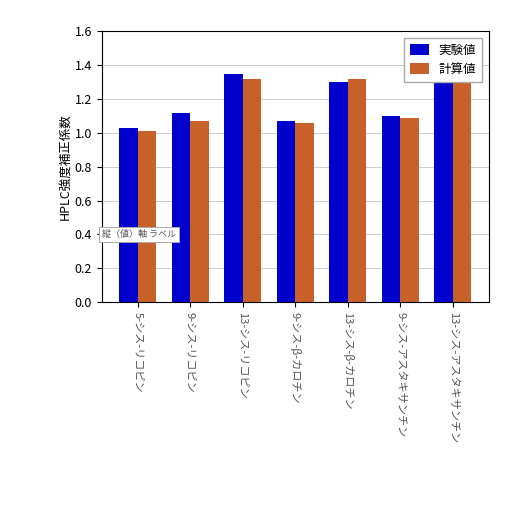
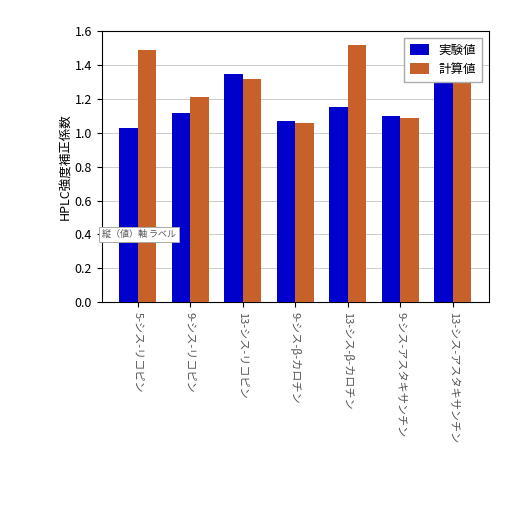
計算値/5-シス-リコピン: 1.01 -> 1.49
計算値/9-シス-リコピン: 1.07 -> 1.21
実験値/13-シス-β-カロチン: 1.30 -> 1.15
計算値/13-シス-β-カロチン: 1.32 -> 1.52
